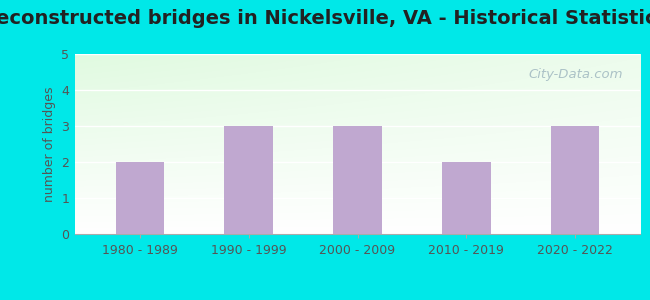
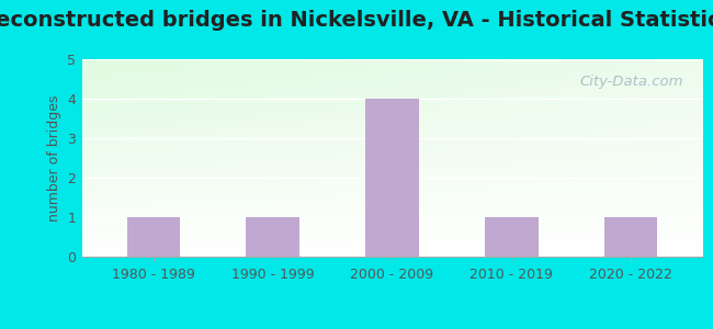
1980 - 1989: 2 -> 1
1990 - 1999: 3 -> 1
2000 - 2009: 3 -> 4
2010 - 2019: 2 -> 1
2020 - 2022: 3 -> 1
